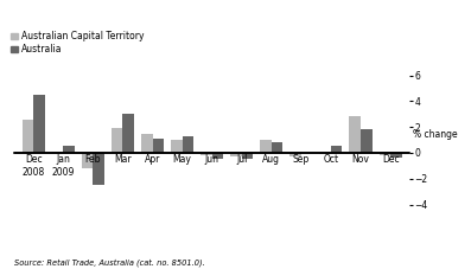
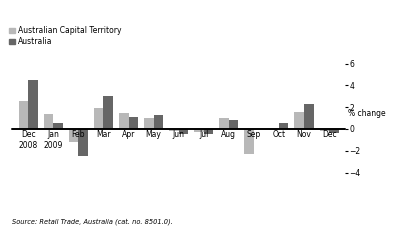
Australian Capital Territory/Jan 2009: 0.1 -> 1.4
Australian Capital Territory/Sep: -0.3 -> -2.3
Australian Capital Territory/Nov: 2.8 -> 1.6
Australia/Nov: 1.8 -> 2.3
